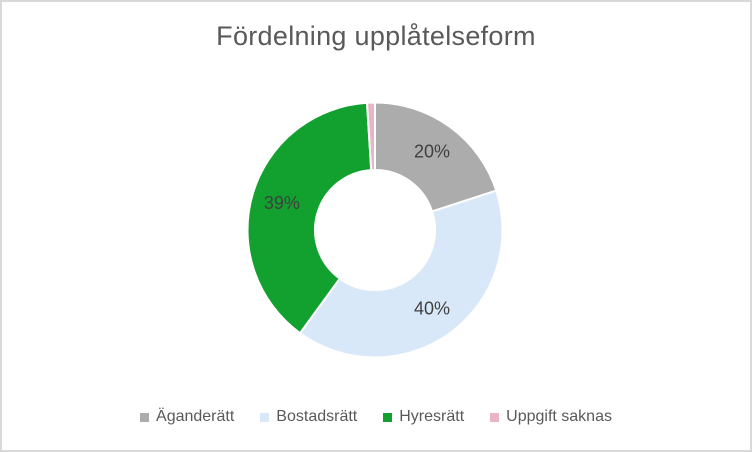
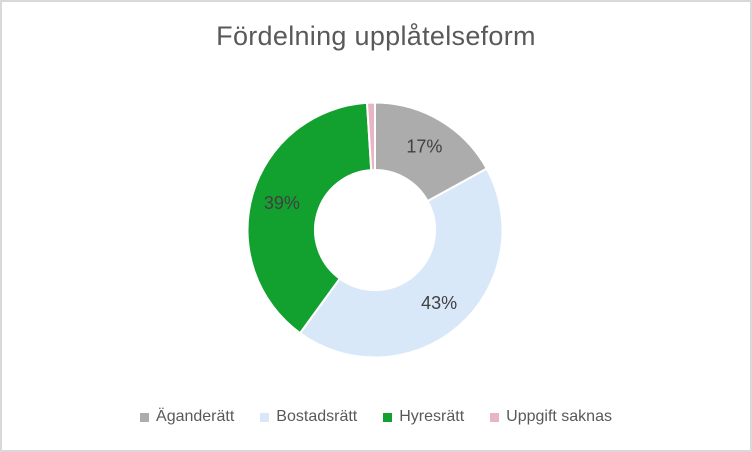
Äganderätt: 20% -> 17%
Bostadsrätt: 40% -> 43%
